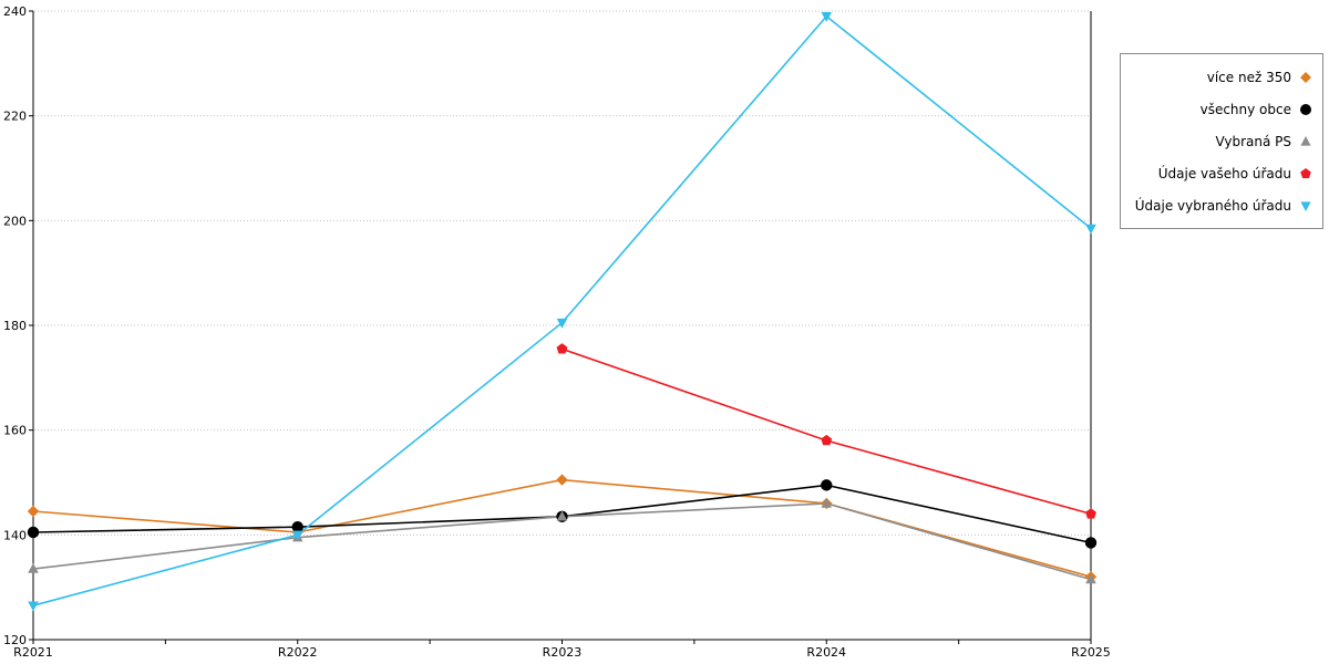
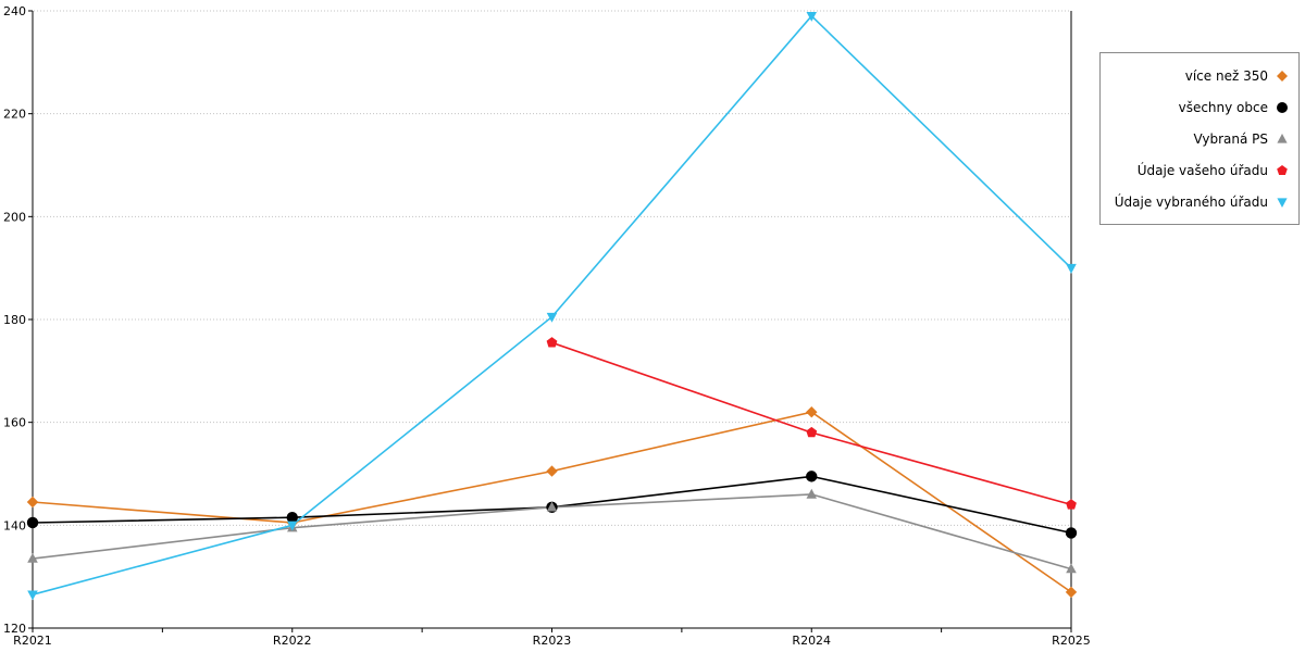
více než 350/R2024: 146 -> 162
více než 350/R2025: 132 -> 127
Údaje vybraného úřadu/R2025: 198 -> 190
